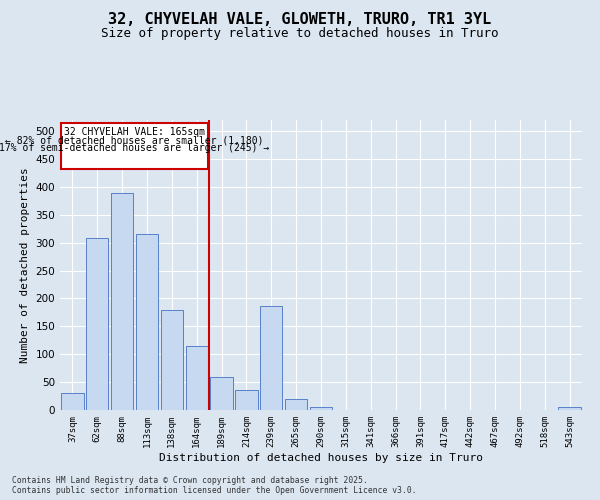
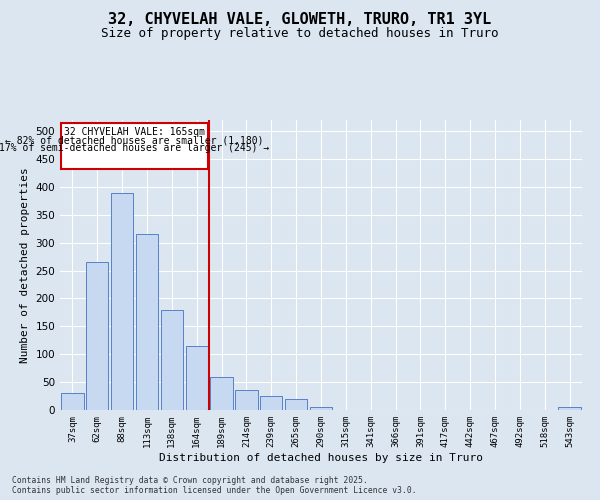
62sqm: 308 -> 265
239sqm: 186 -> 25
